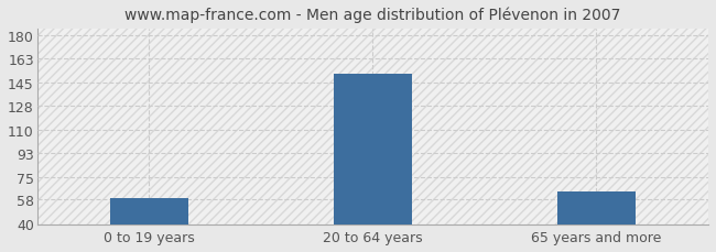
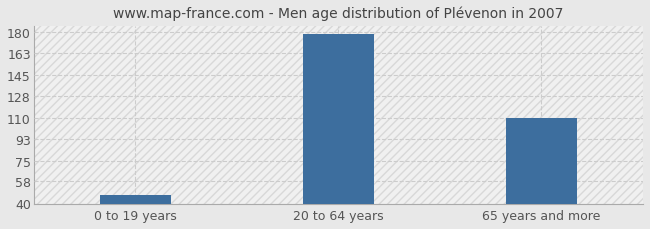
0 to 19 years: 59 -> 47
20 to 64 years: 151 -> 178
65 years and more: 64 -> 110
